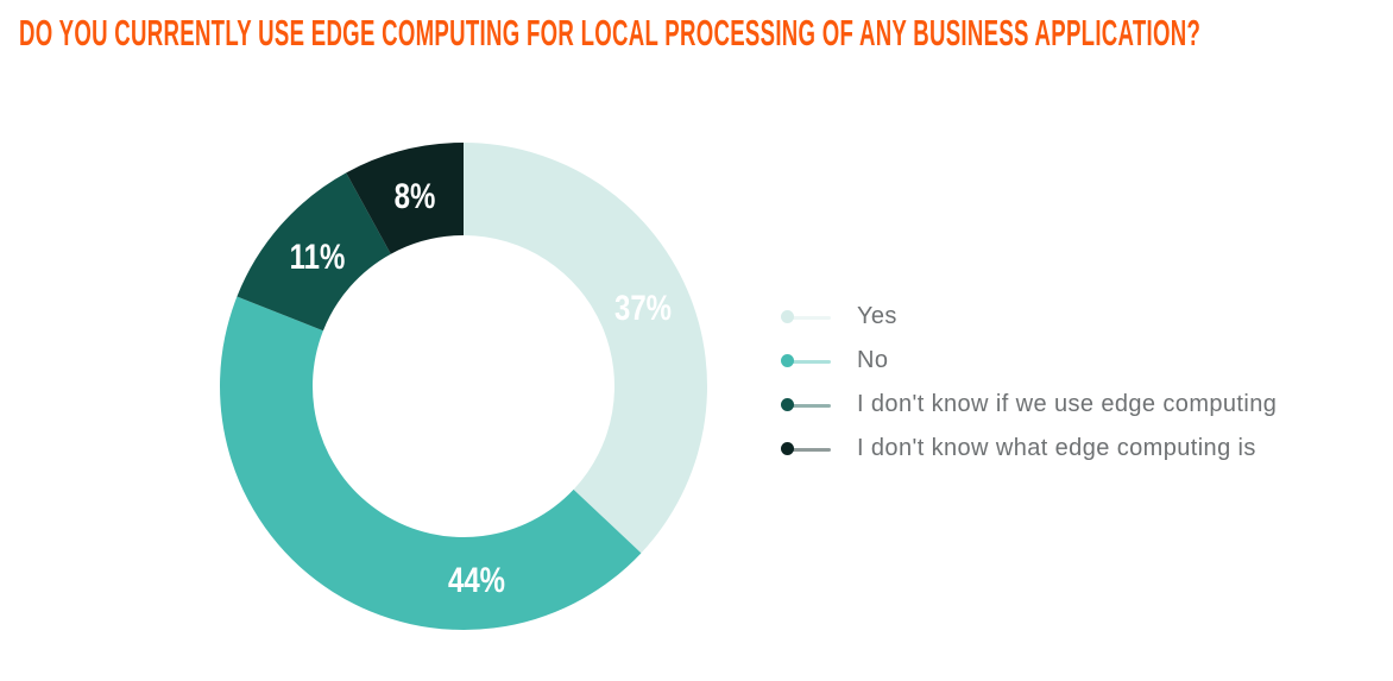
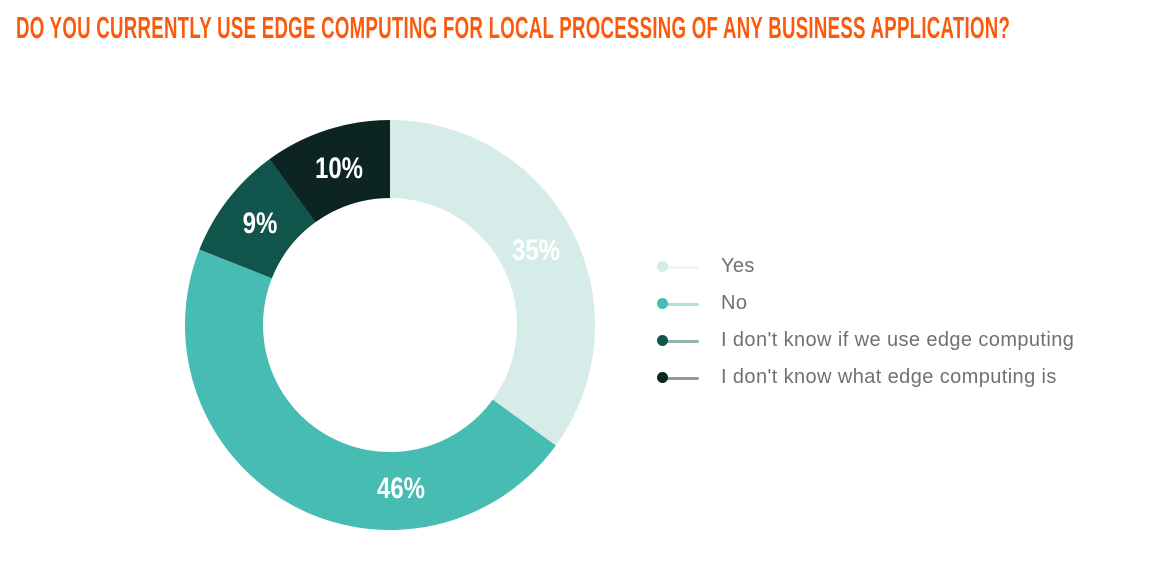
Yes: 37% -> 35%
No: 44% -> 46%
I don't know if we use edge computing: 11% -> 9%
I don't know what edge computing is: 8% -> 10%
